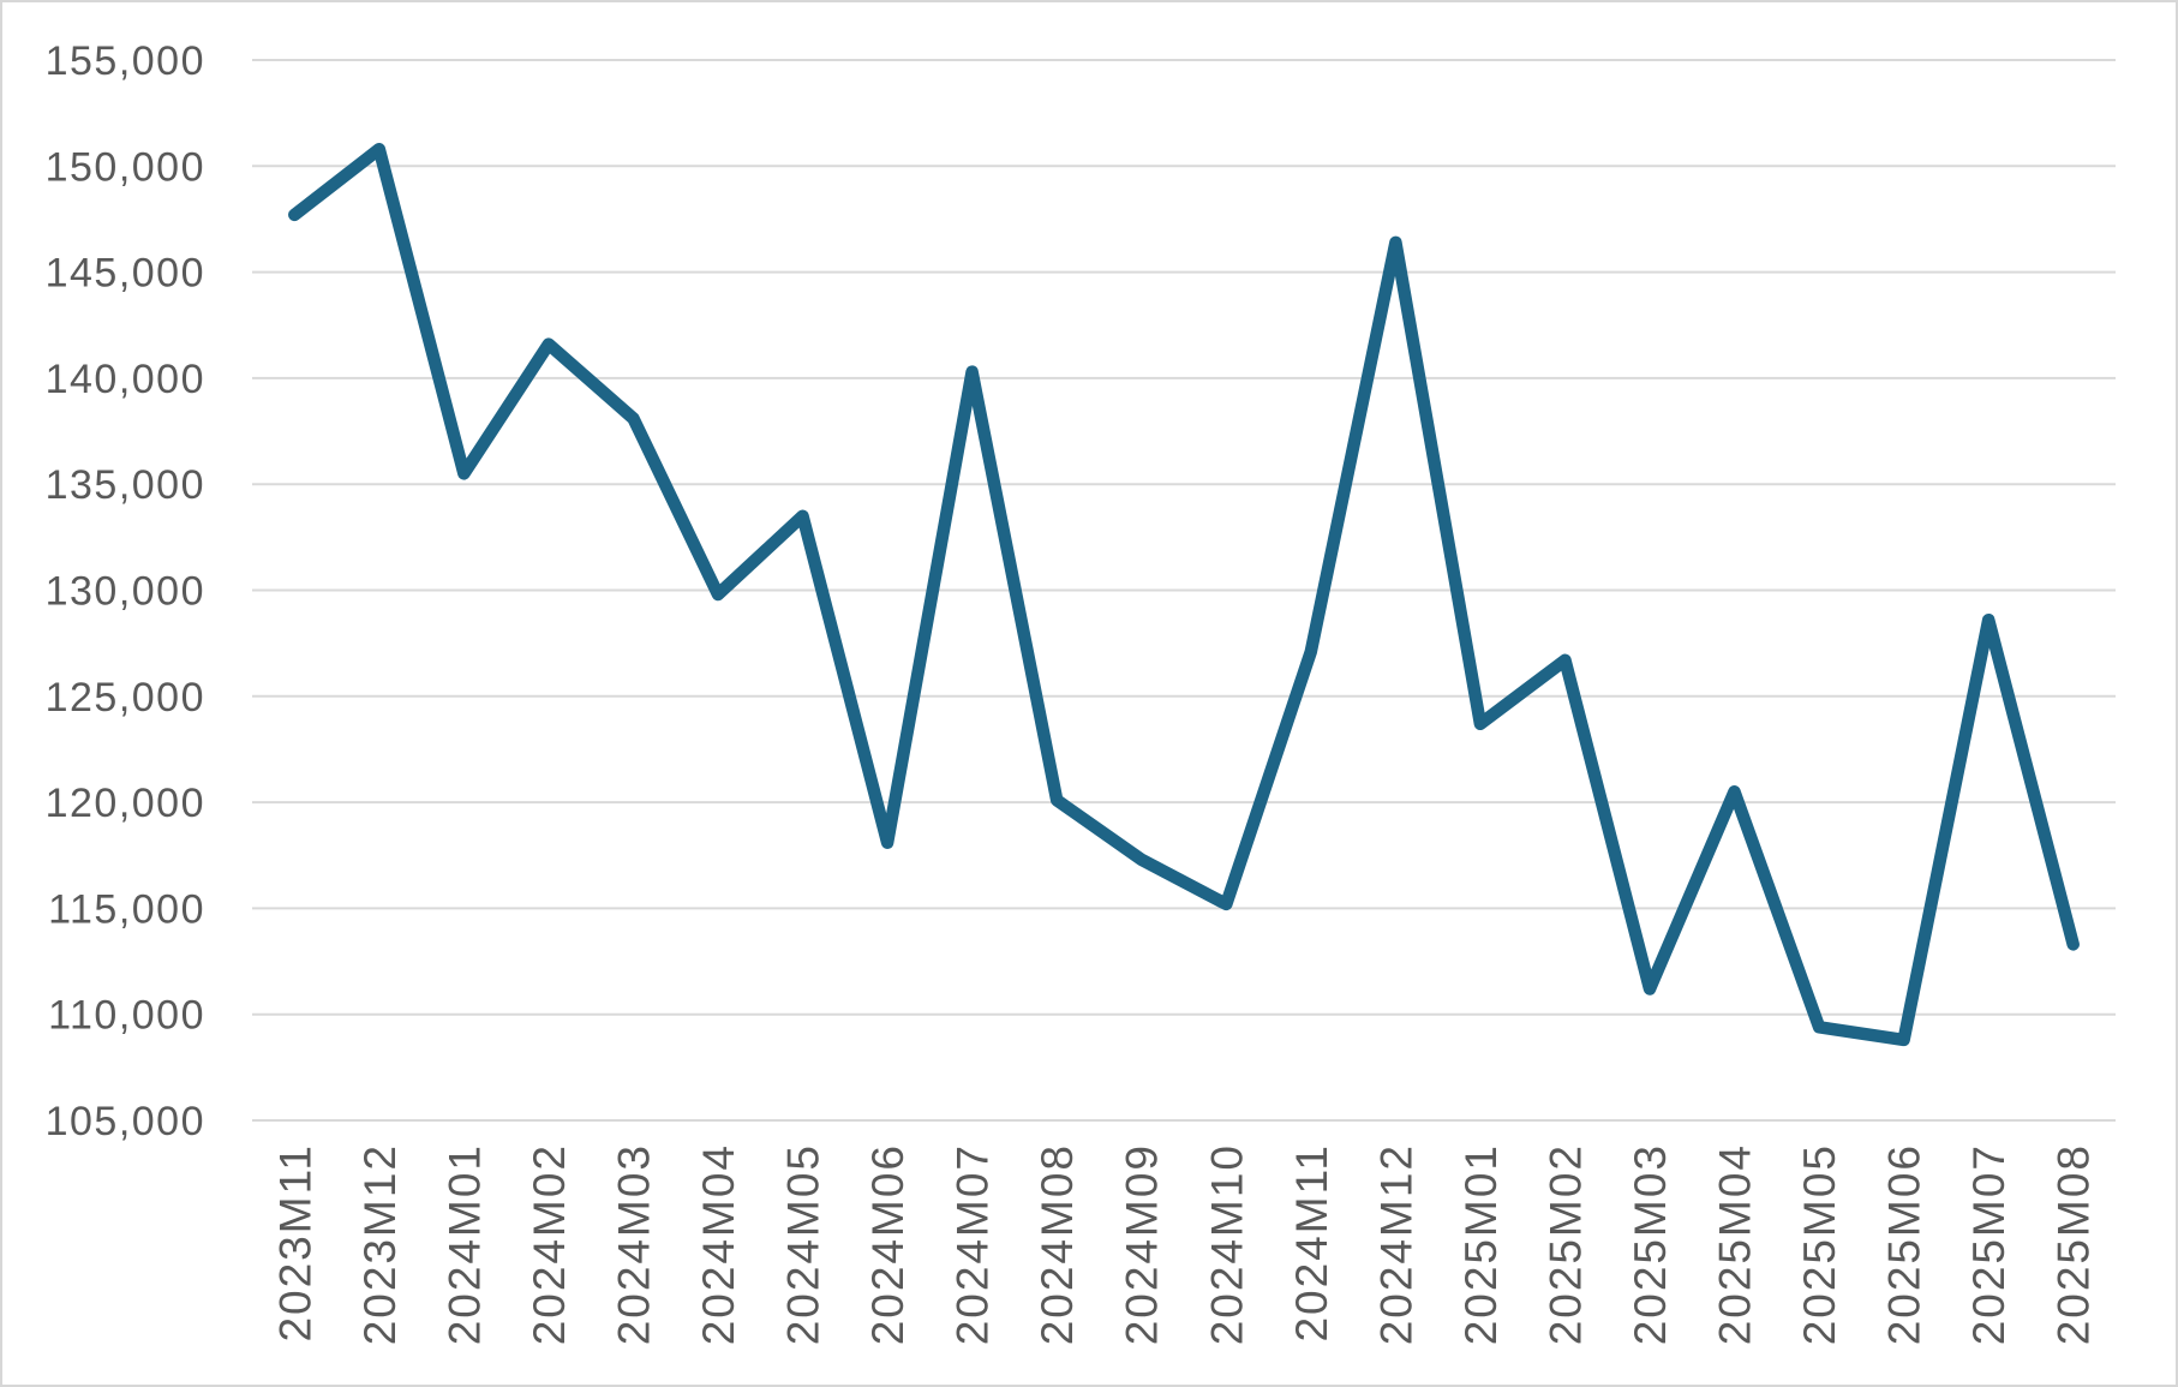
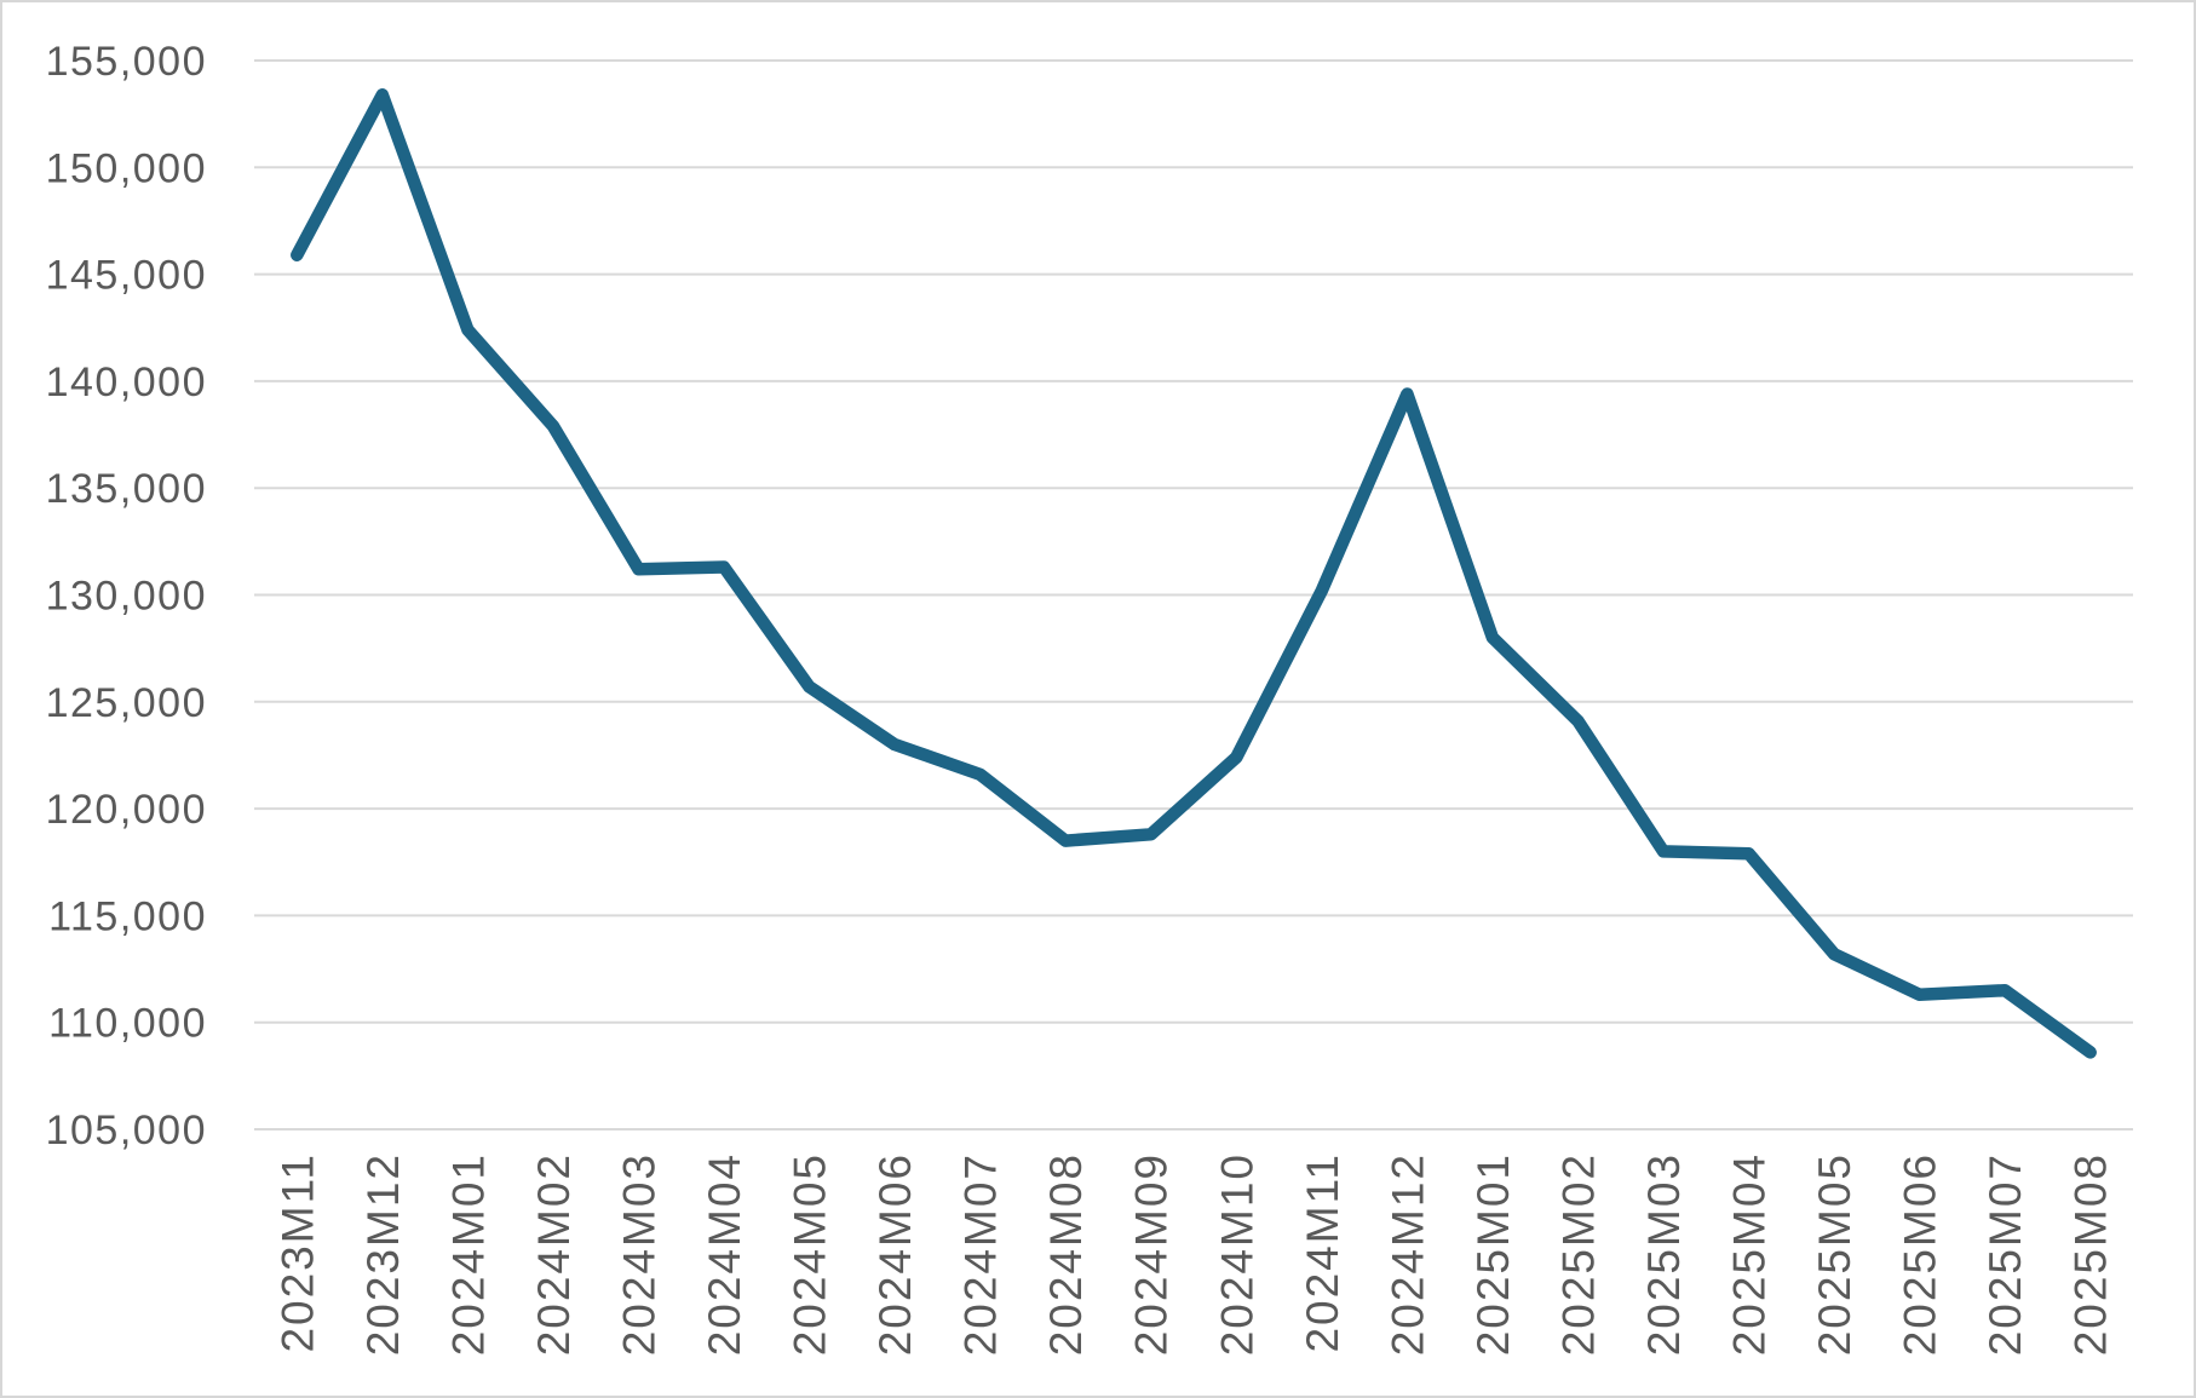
2023M11: 147700 -> 145900
2023M12: 150800 -> 153400
2024M01: 135500 -> 142400
2024M02: 141600 -> 137900
2024M03: 138100 -> 131200
2024M04: 129800 -> 131300
2024M05: 133500 -> 125700
2024M06: 118100 -> 123000
2024M07: 140300 -> 121600
2024M08: 120100 -> 118500
2024M09: 117300 -> 118800
2024M10: 115200 -> 122400
2024M11: 127100 -> 130200
2024M12: 146400 -> 139400
2025M01: 123700 -> 128000
2025M02: 126700 -> 124100
2025M03: 111200 -> 118000
2025M04: 120500 -> 117900
2025M05: 109400 -> 113200
2025M06: 108800 -> 111300
2025M07: 128600 -> 111500
2025M08: 113300 -> 108600
